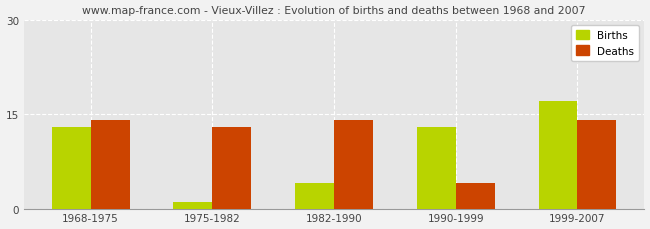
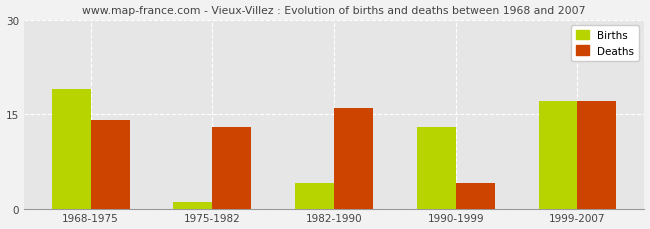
Births/1968-1975: 13 -> 19
Deaths/1982-1990: 14 -> 16
Deaths/1999-2007: 14 -> 17
